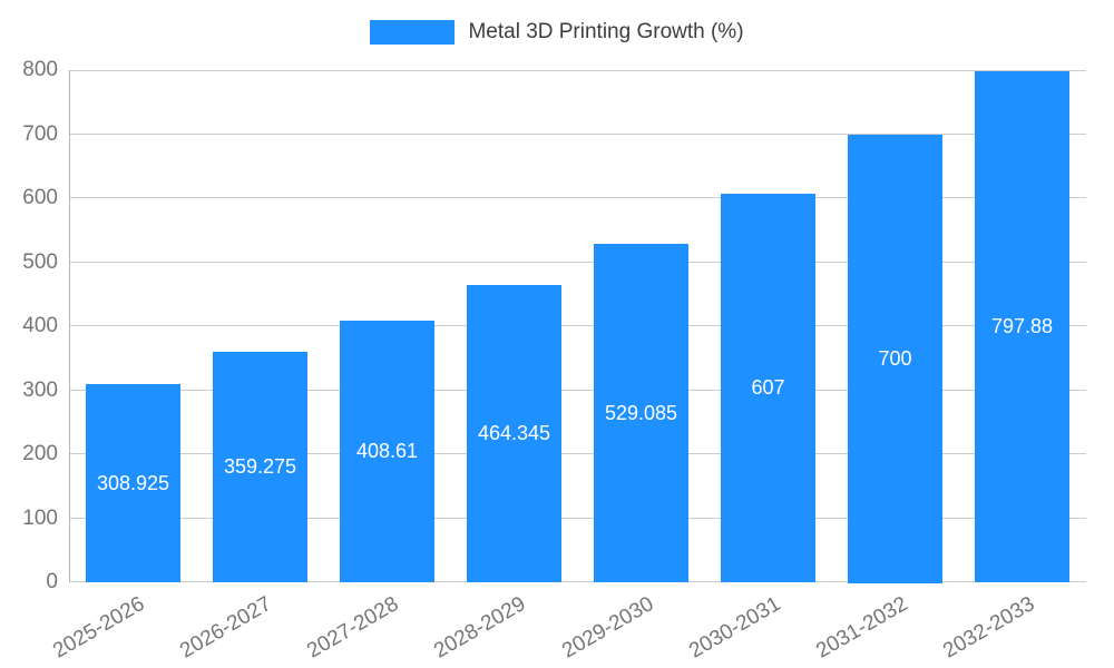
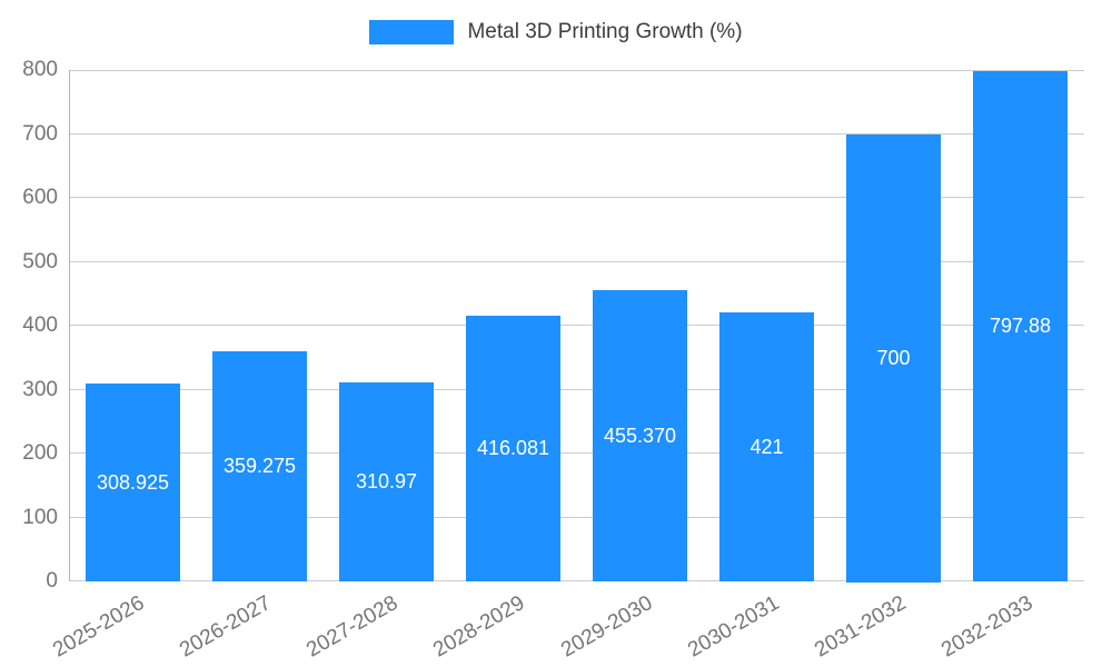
2027-2028: 408.61 -> 310.97
2028-2029: 464.345 -> 416.081
2029-2030: 529.085 -> 455.370
2030-2031: 607 -> 421
